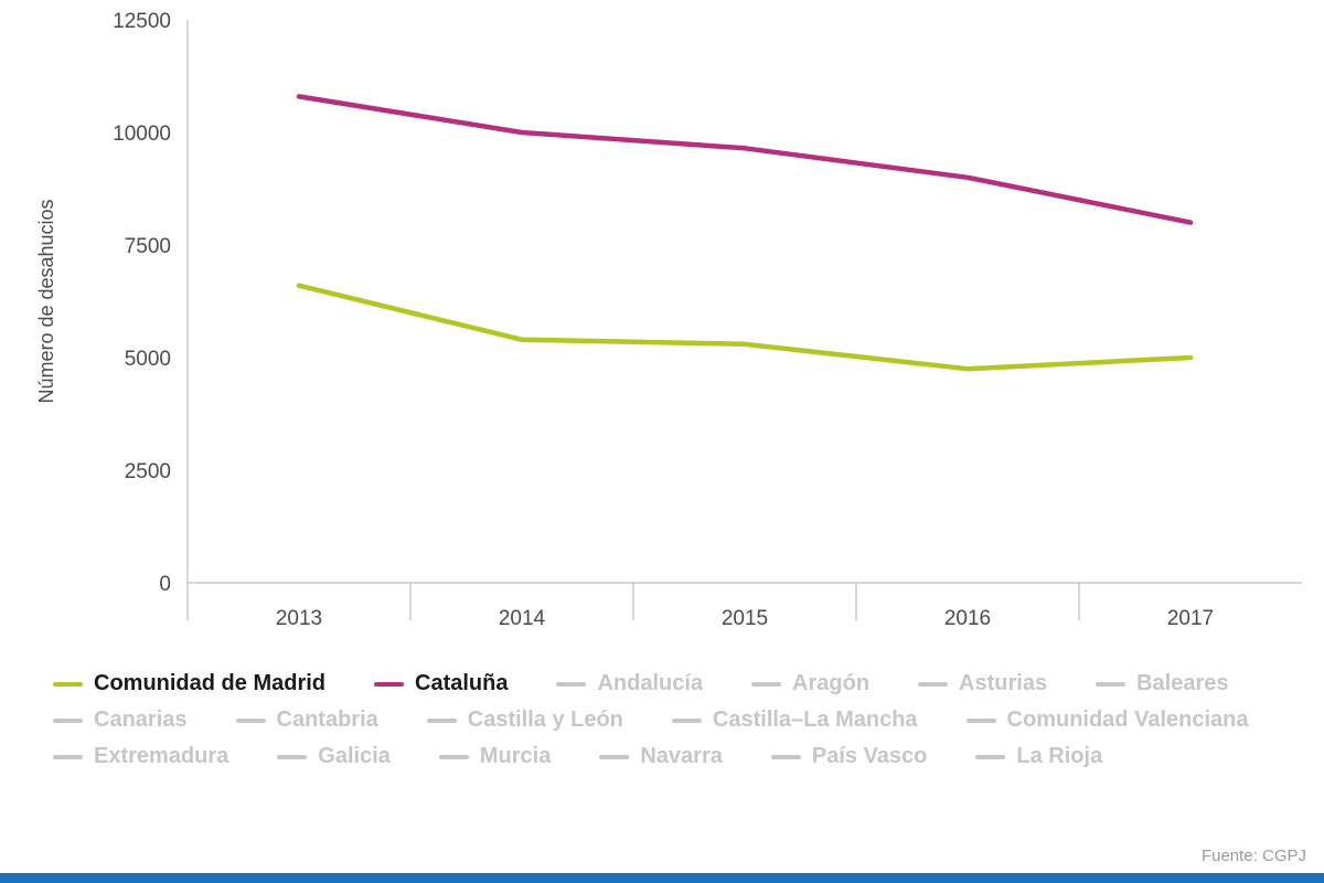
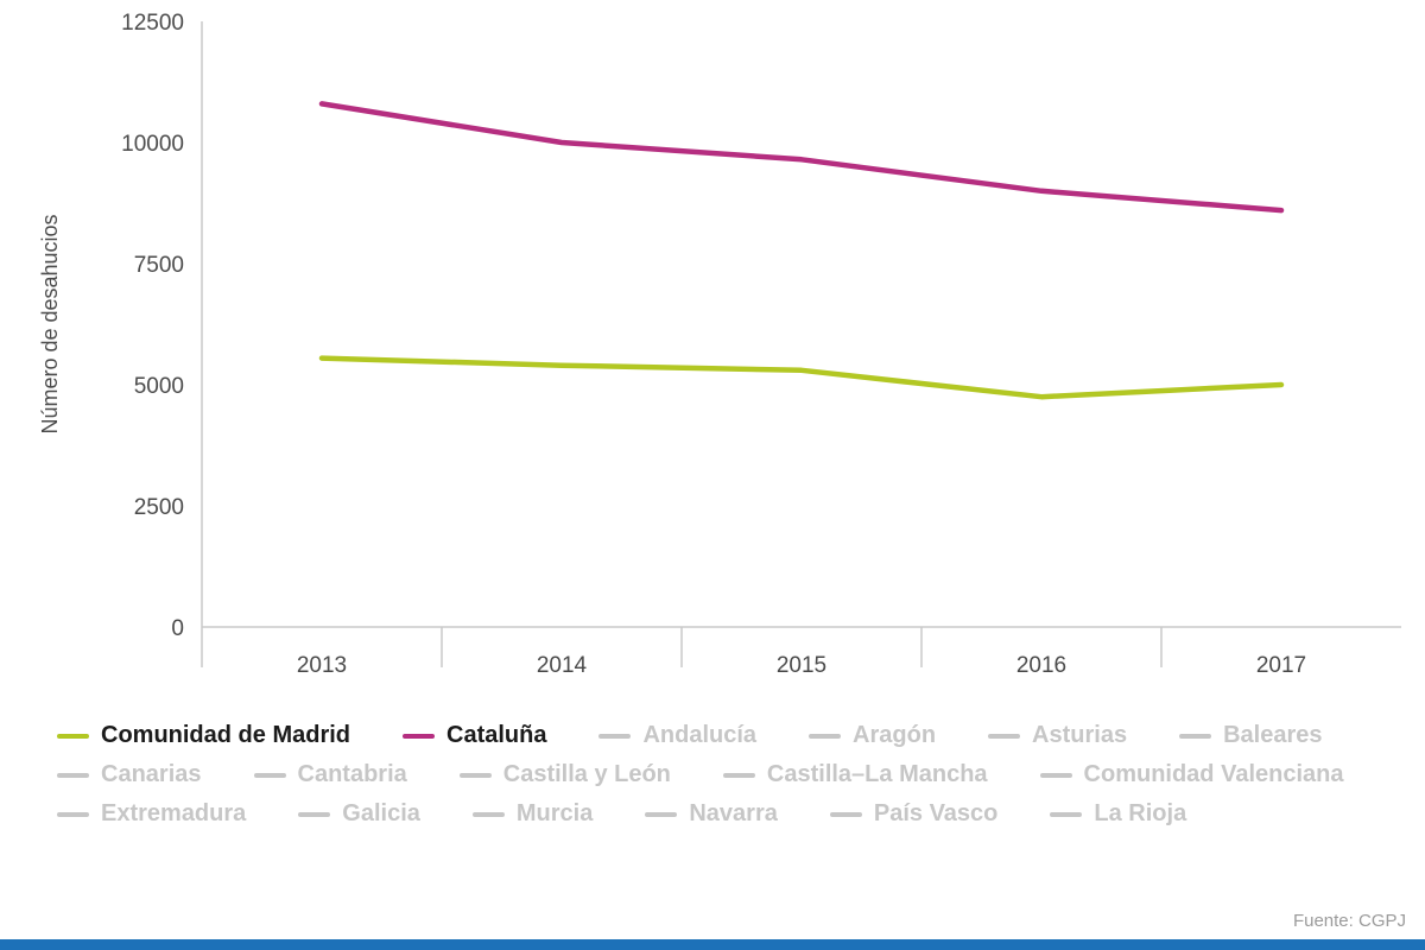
Comunidad de Madrid/2013: 6600 -> 5600
Cataluña/2017: 8000 -> 8600
